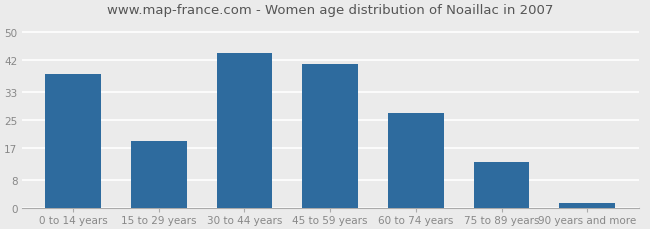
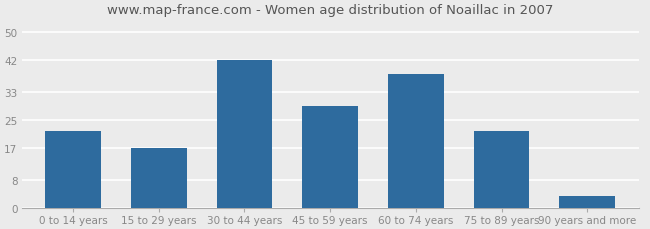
0 to 14 years: 38.0 -> 22.0
15 to 29 years: 19.0 -> 17.0
30 to 44 years: 44.0 -> 42.0
45 to 59 years: 41.0 -> 29.0
60 to 74 years: 27.0 -> 38.0
75 to 89 years: 13.0 -> 22.0
90 years and more: 1.5 -> 3.5
